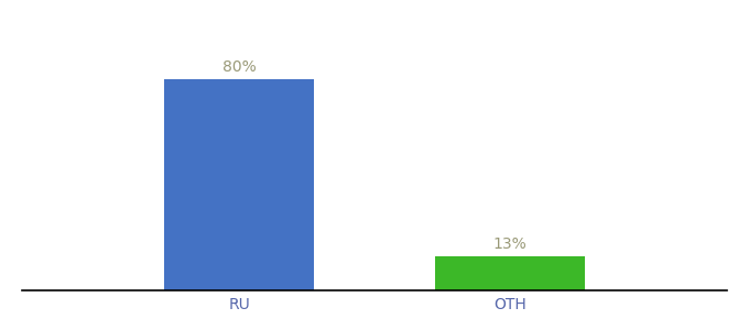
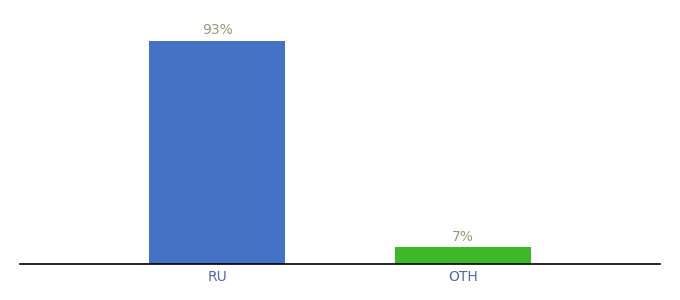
RU: 80% -> 93%
OTH: 13% -> 7%
